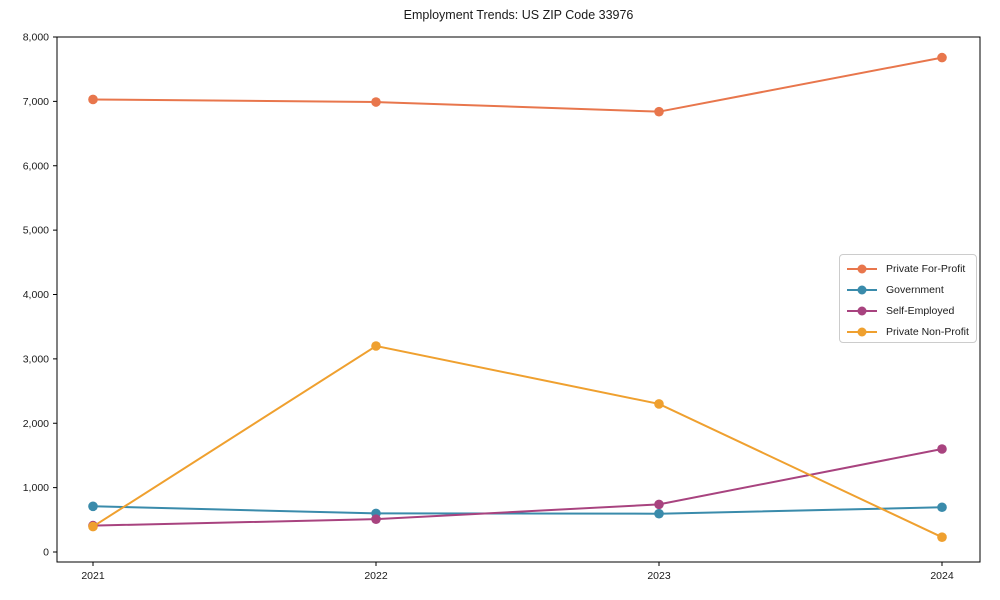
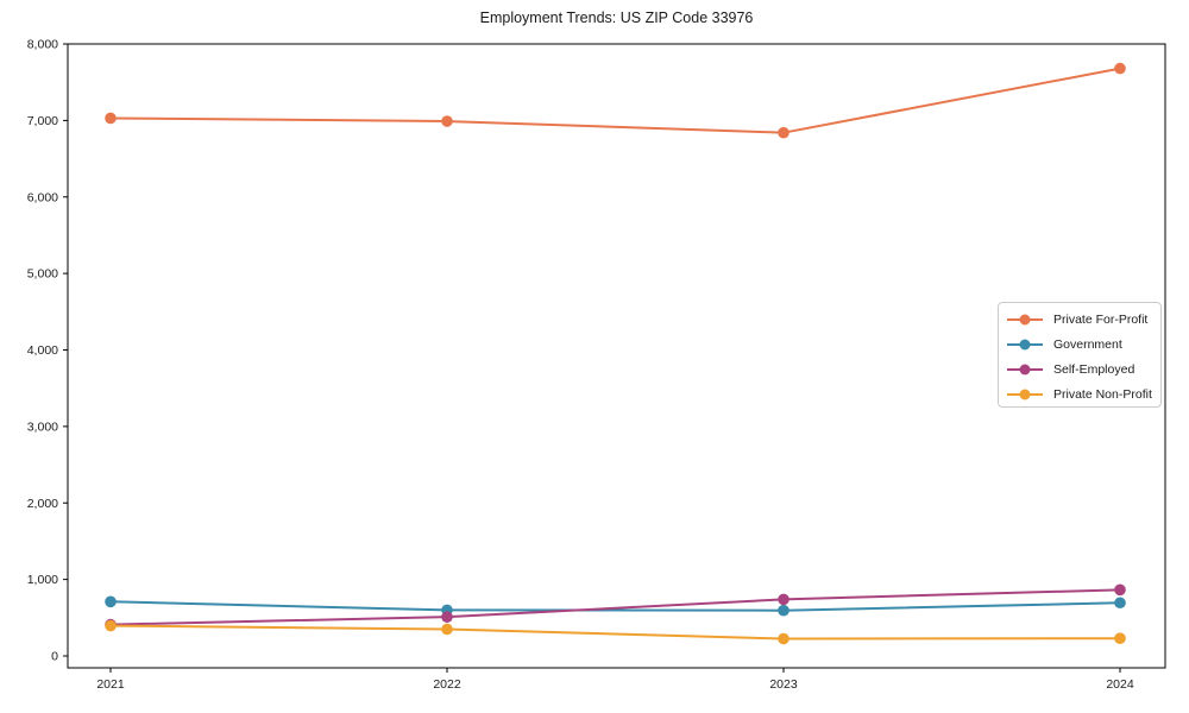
Private Non-Profit/2022: 3200 -> 400
Private Non-Profit/2023: 2300 -> 200
Self-Employed/2024: 1600 -> 900
